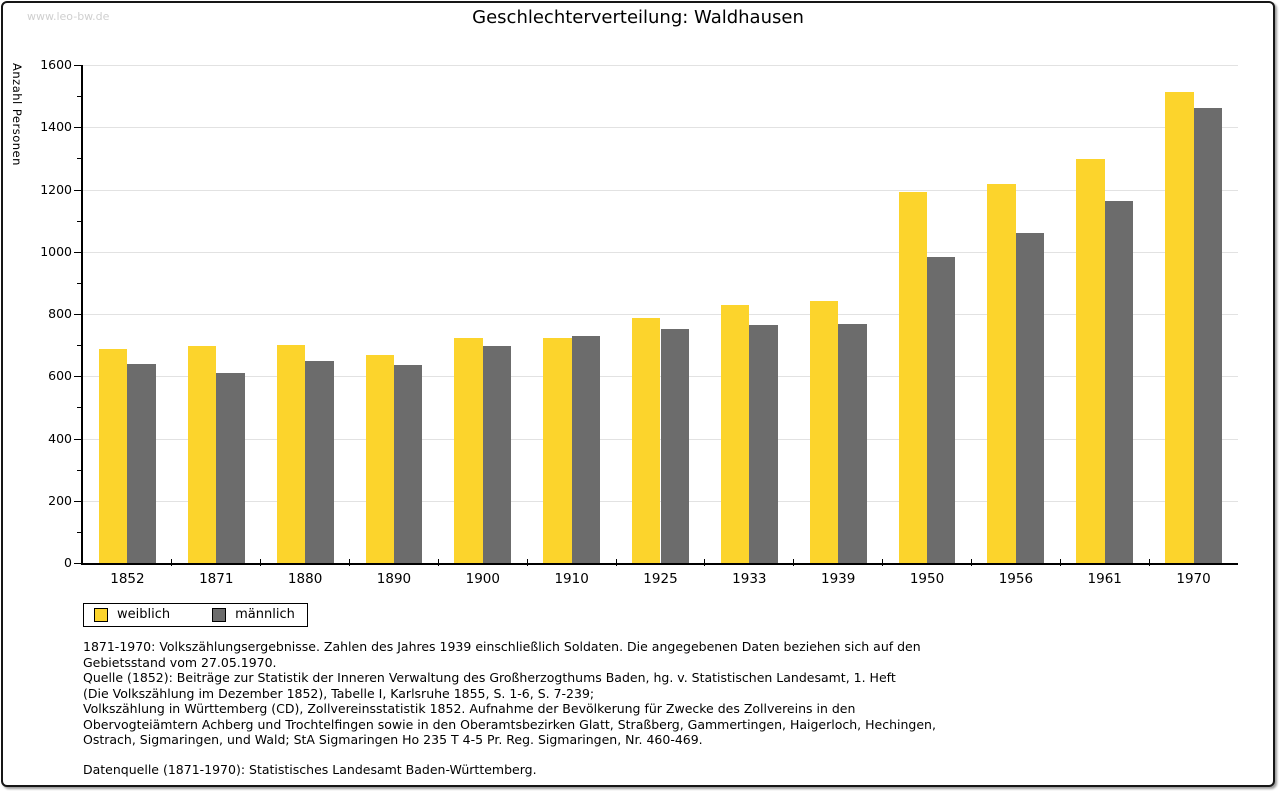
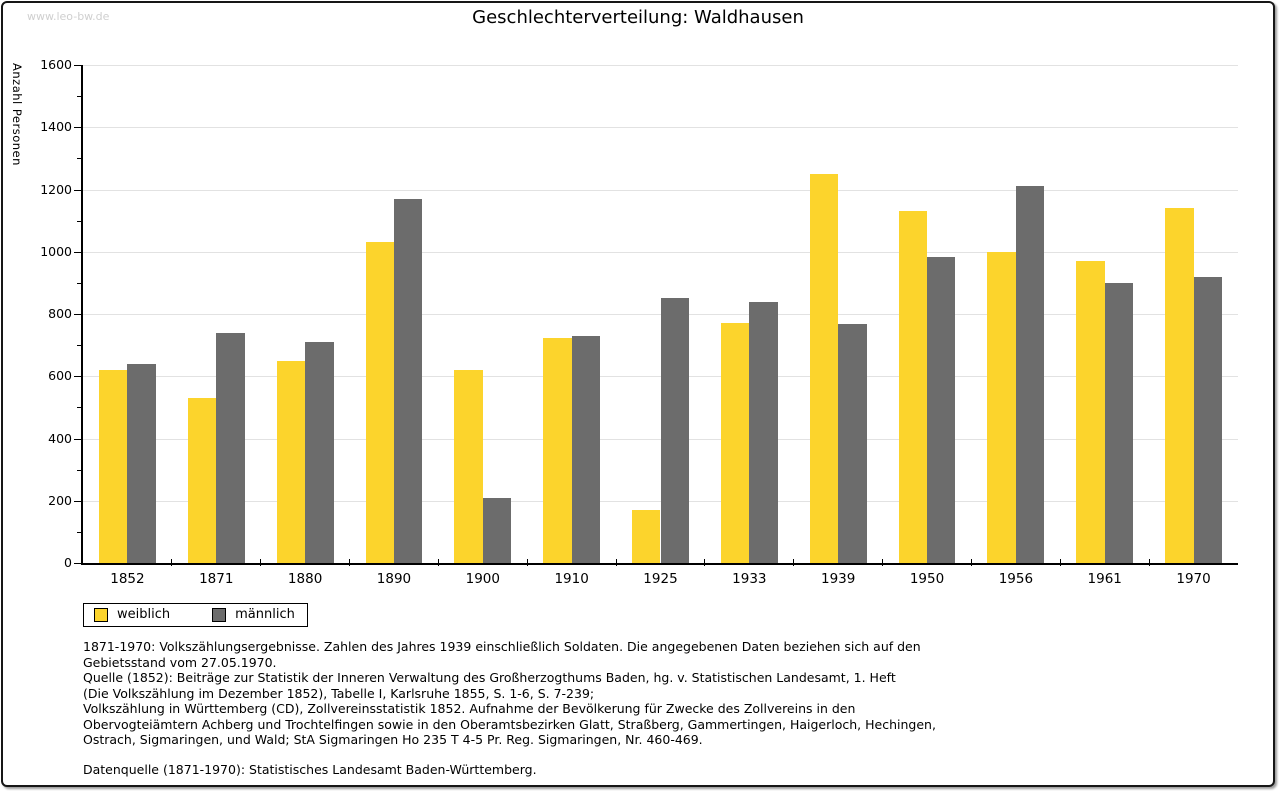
weiblich/1852: 690 -> 620
weiblich/1871: 700 -> 530
männlich/1871: 610 -> 740
weiblich/1880: 700 -> 650
männlich/1880: 650 -> 710
weiblich/1890: 670 -> 1030
männlich/1890: 640 -> 1170
weiblich/1900: 720 -> 620
männlich/1900: 700 -> 210
weiblich/1925: 790 -> 170
männlich/1925: 750 -> 850
weiblich/1933: 830 -> 770
männlich/1933: 770 -> 840
weiblich/1939: 840 -> 1250
weiblich/1950: 1190 -> 1130
weiblich/1956: 1220 -> 1000
männlich/1956: 1060 -> 1210
weiblich/1961: 1300 -> 970
männlich/1961: 1160 -> 900
weiblich/1970: 1510 -> 1140
männlich/1970: 1460 -> 920
